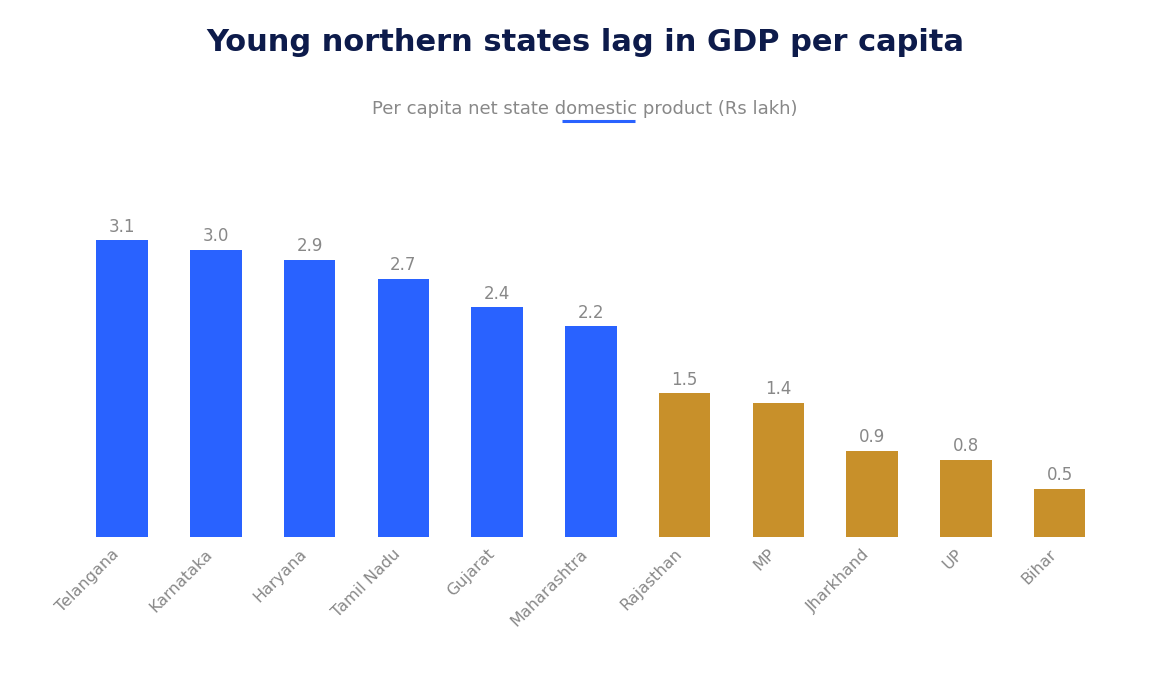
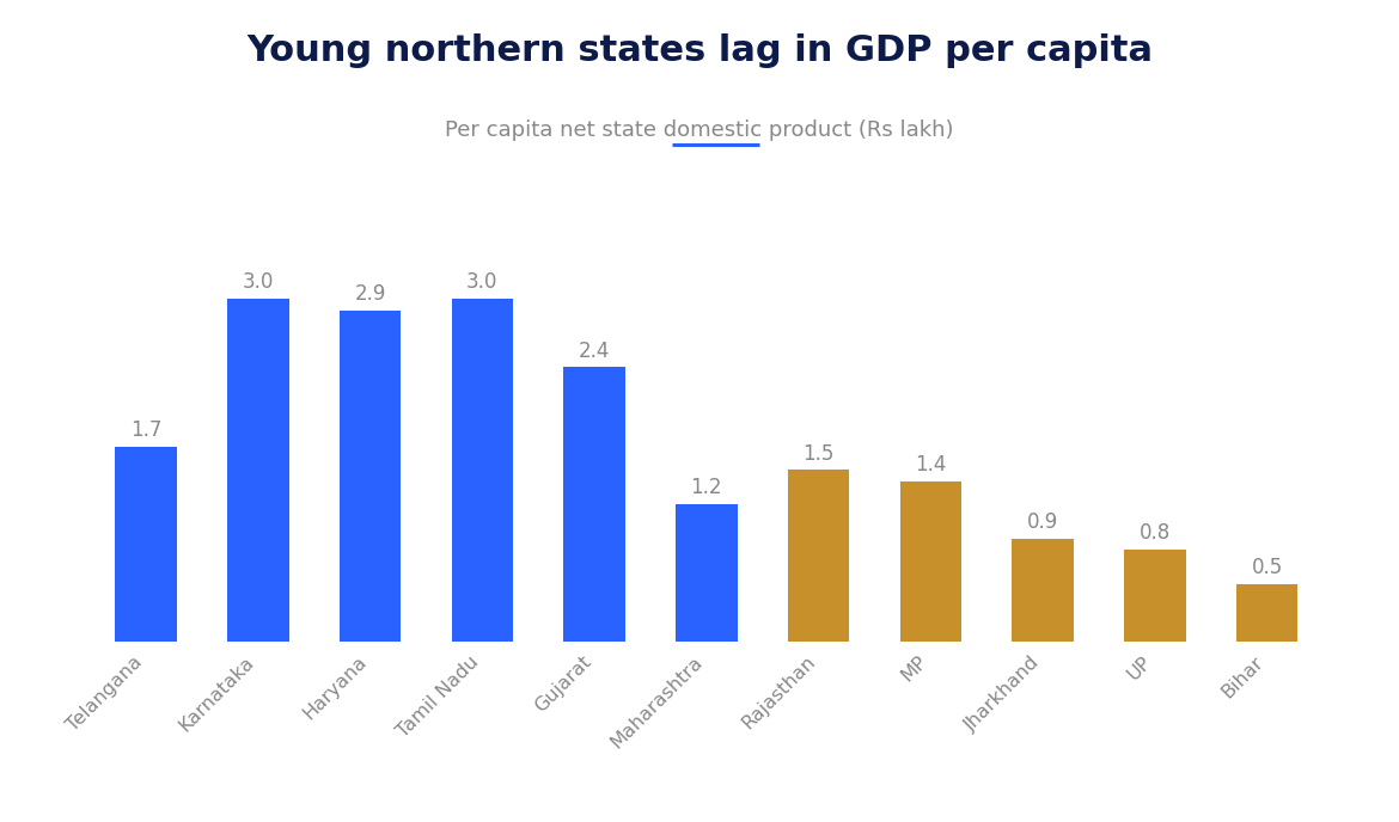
Telangana: 3.1 -> 1.7
Tamil Nadu: 2.7 -> 3.0
Maharashtra: 2.2 -> 1.2
